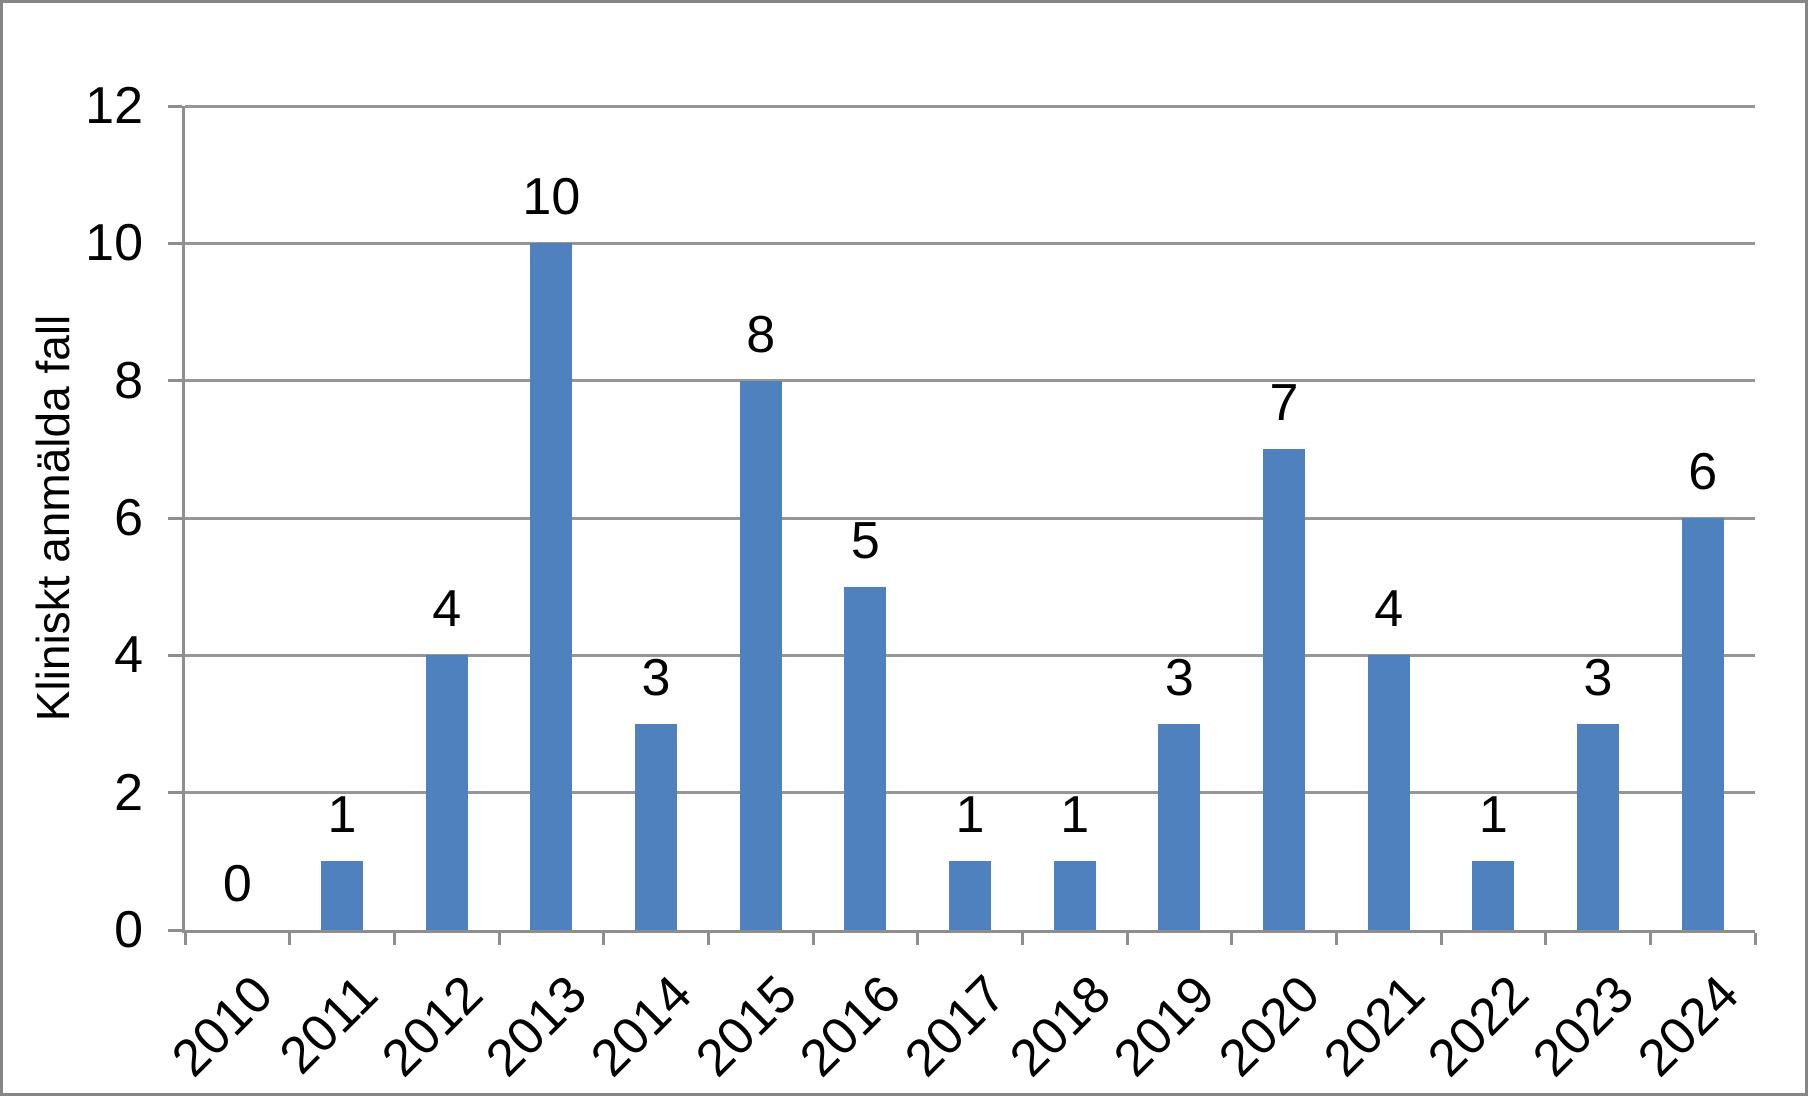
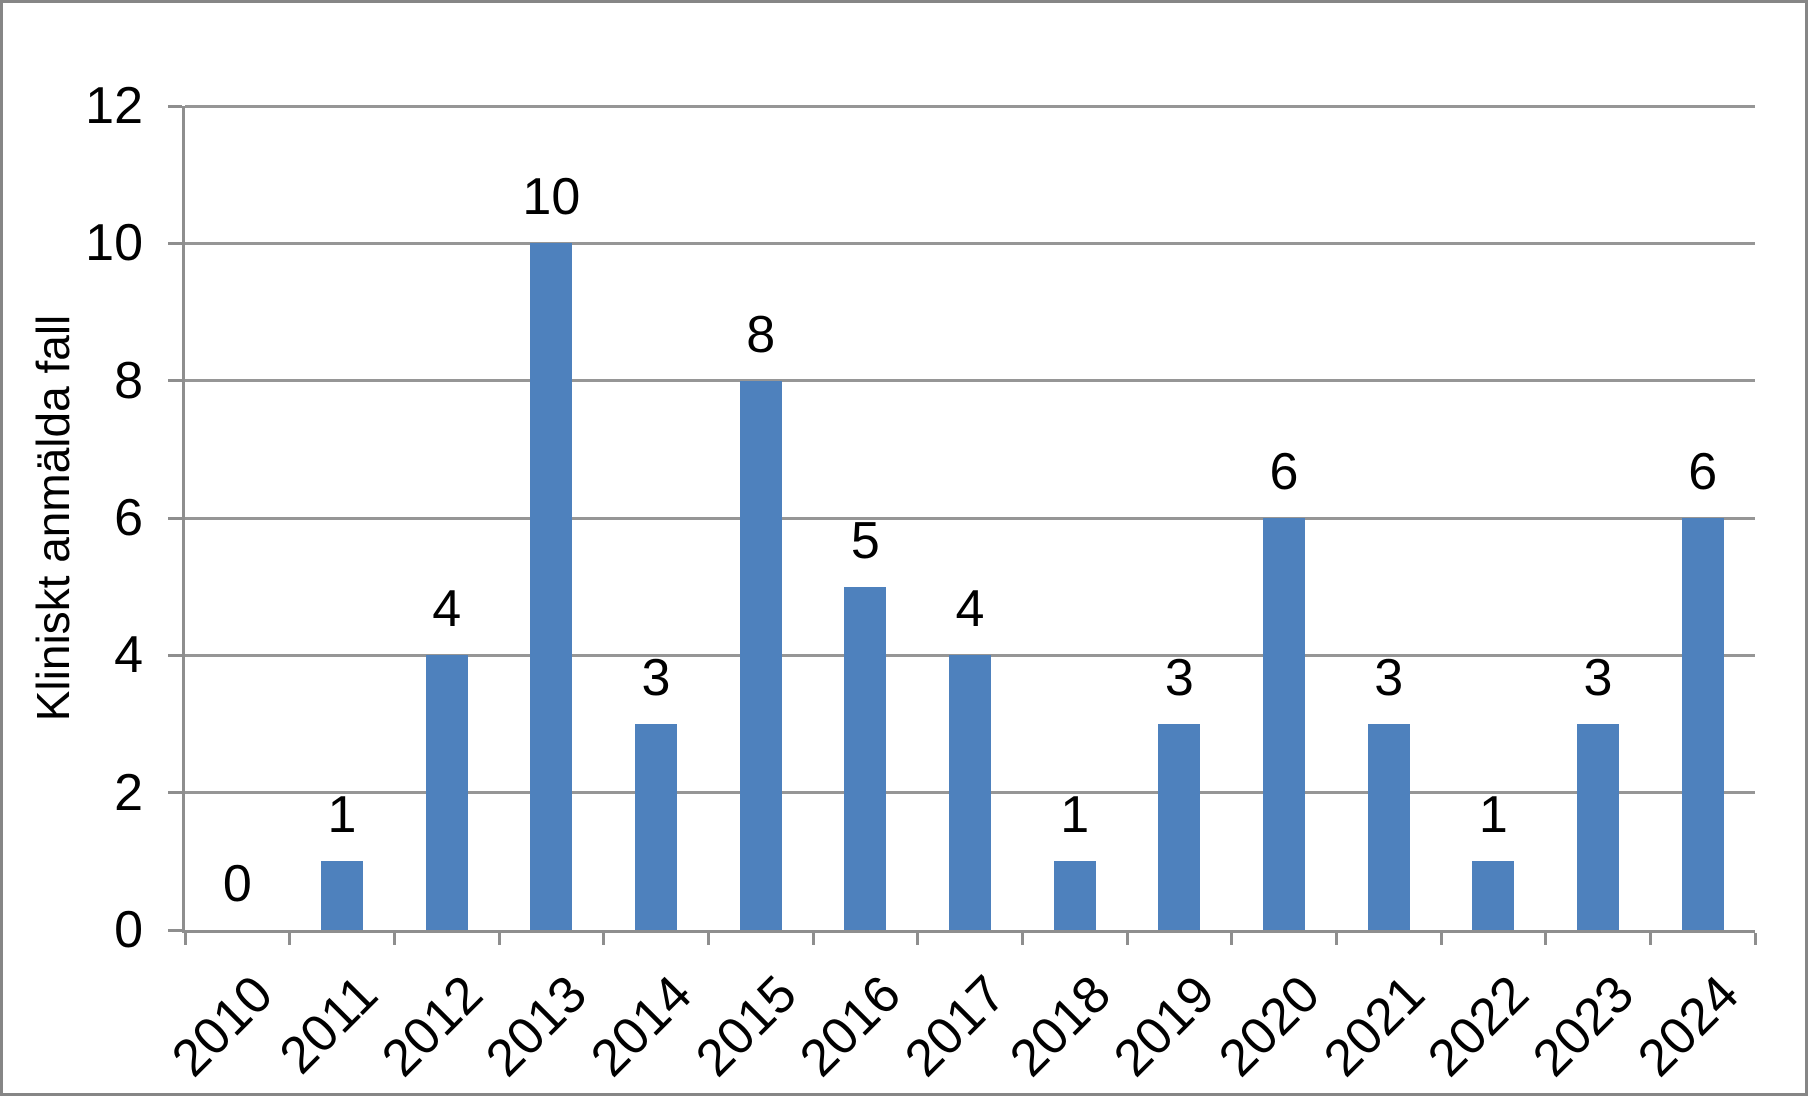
2017: 1 -> 4
2020: 7 -> 6
2021: 4 -> 3
